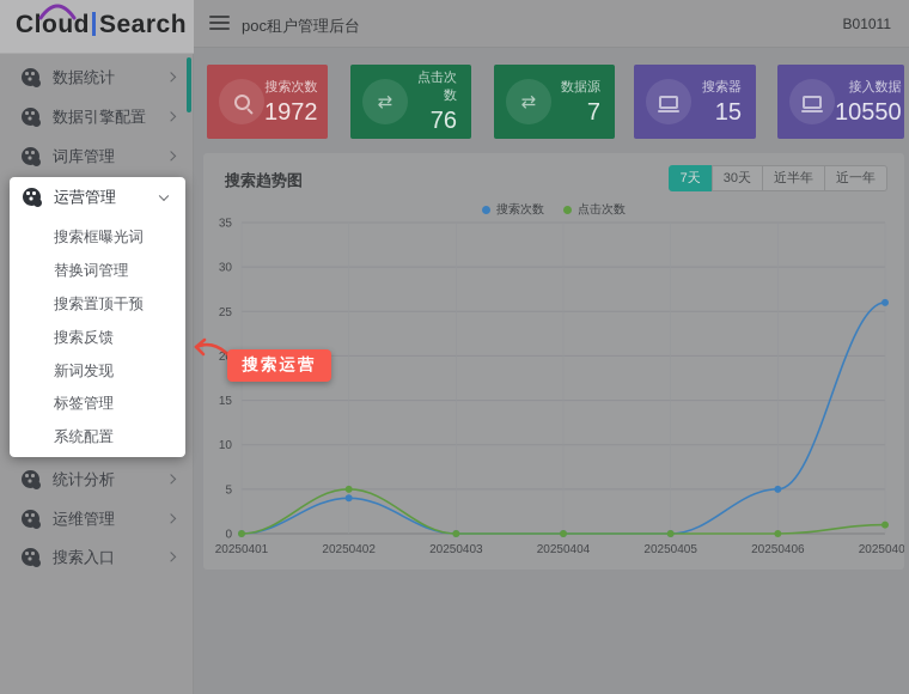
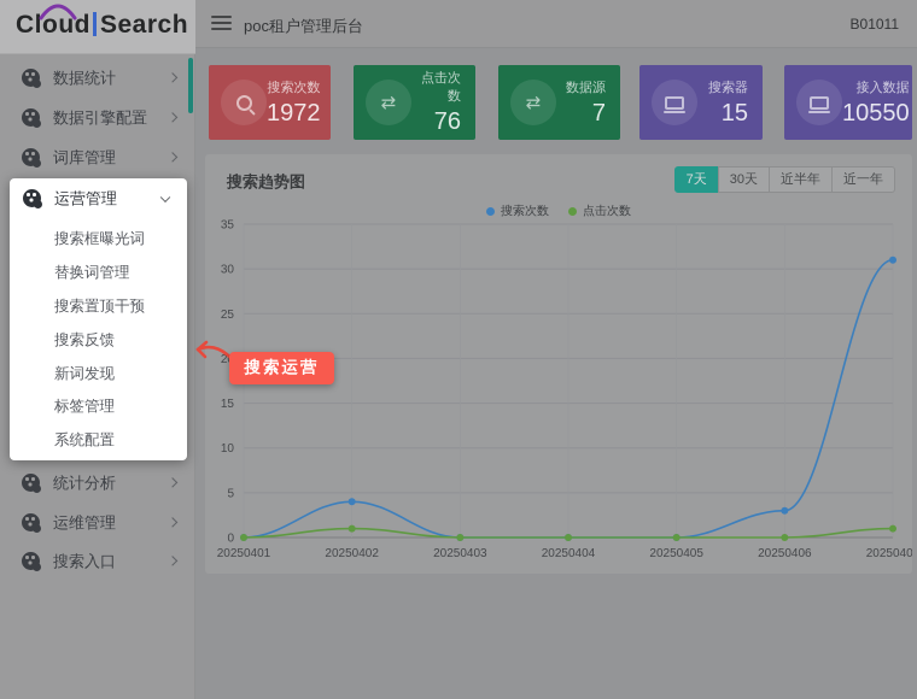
点击次数/20250402: 5 -> 1
搜索次数/20250406: 5 -> 3
搜索次数/20250407: 26 -> 31
